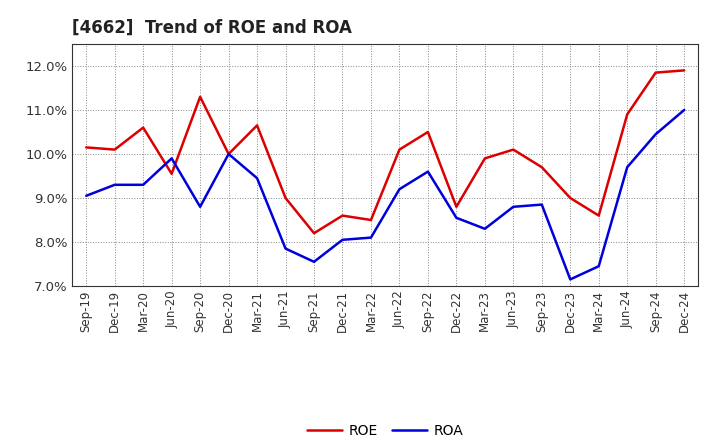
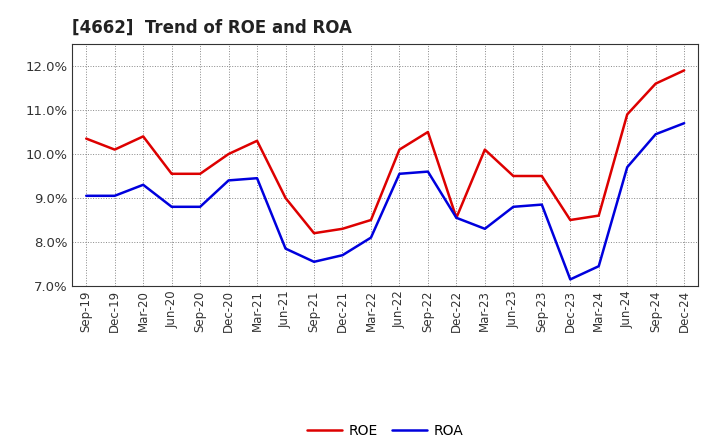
ROE/Sep-19: 10.15% -> 10.35%
ROA/Dec-19: 9.30% -> 9.05%
ROE/Mar-20: 10.60% -> 10.40%
ROA/Jun-20: 9.90% -> 8.80%
ROE/Sep-20: 11.30% -> 9.55%
ROA/Dec-20: 10.00% -> 9.40%
ROE/Mar-21: 10.65% -> 10.30%
ROE/Dec-21: 8.60% -> 8.30%
ROA/Dec-21: 8.05% -> 7.70%
ROA/Jun-22: 9.20% -> 9.55%
ROE/Dec-22: 8.80% -> 8.55%
ROE/Mar-23: 9.90% -> 10.10%
ROE/Jun-23: 10.10% -> 9.50%
ROE/Sep-23: 9.70% -> 9.50%
ROE/Dec-23: 9.00% -> 8.50%
ROE/Sep-24: 11.85% -> 11.60%
ROA/Dec-24: 11.00% -> 10.70%
